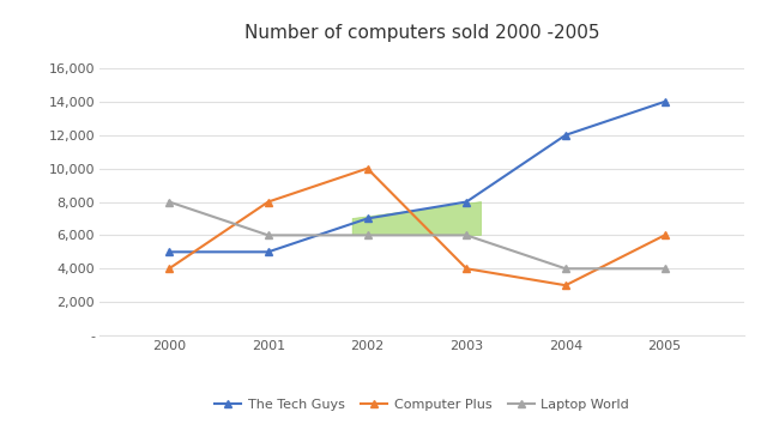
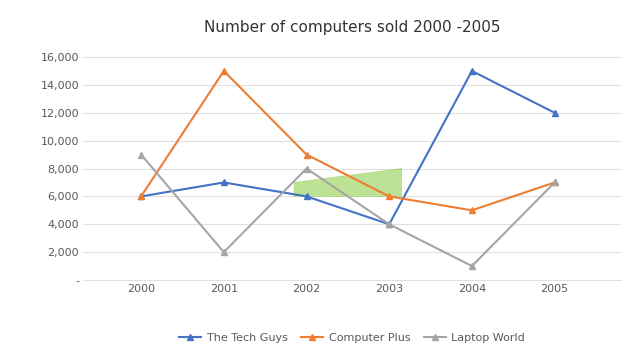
The Tech Guys/2000: 5,000 -> 6,000
Computer Plus/2000: 4,000 -> 6,000
Laptop World/2000: 8,000 -> 9,000
The Tech Guys/2001: 5,000 -> 7,000
Computer Plus/2001: 8,000 -> 15,000
Laptop World/2001: 6,000 -> 2,000
The Tech Guys/2002: 7,000 -> 6,000
Computer Plus/2002: 10,000 -> 9,000
Laptop World/2002: 6,000 -> 8,000
The Tech Guys/2003: 8,000 -> 4,000
Computer Plus/2003: 4,000 -> 6,000
Laptop World/2003: 6,000 -> 4,000
The Tech Guys/2004: 12,000 -> 15,000
Computer Plus/2004: 3,000 -> 5,000
Laptop World/2004: 4,000 -> 1,000
The Tech Guys/2005: 14,000 -> 12,000
Computer Plus/2005: 6,000 -> 7,000
Laptop World/2005: 4,000 -> 7,000
